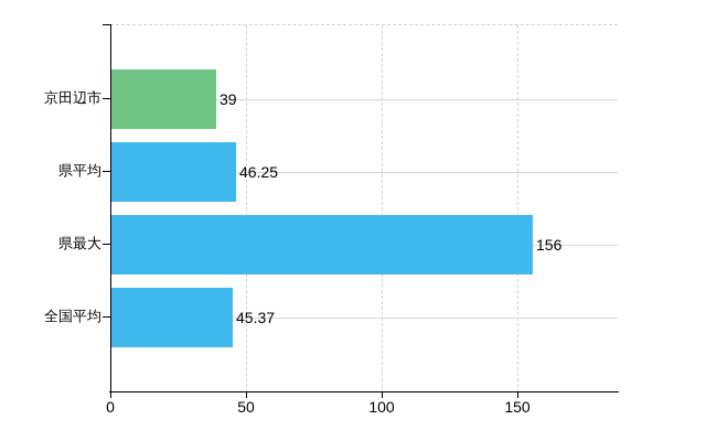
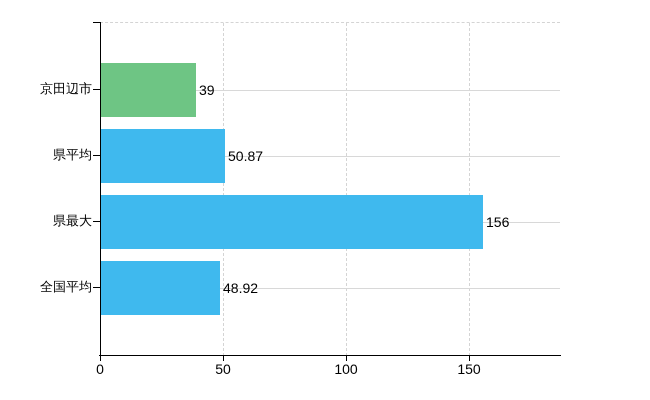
県平均: 46.25 -> 50.87
全国平均: 45.37 -> 48.92
